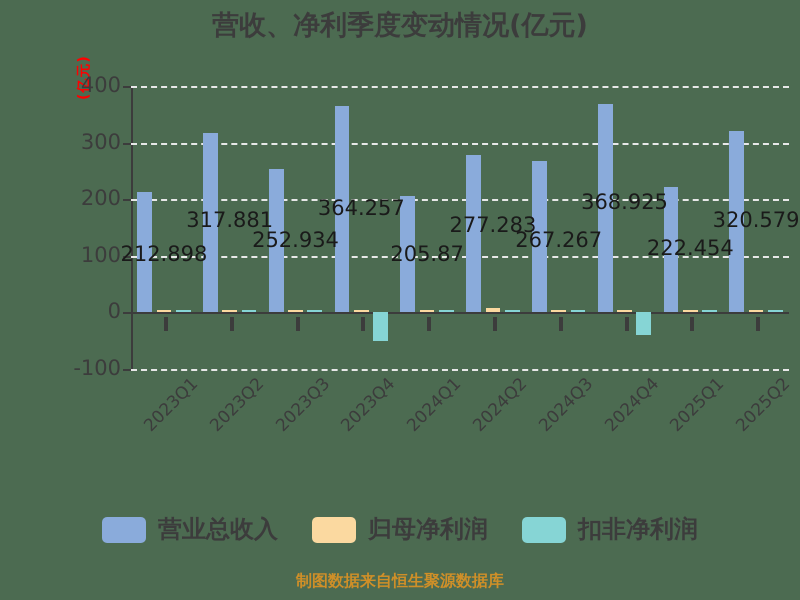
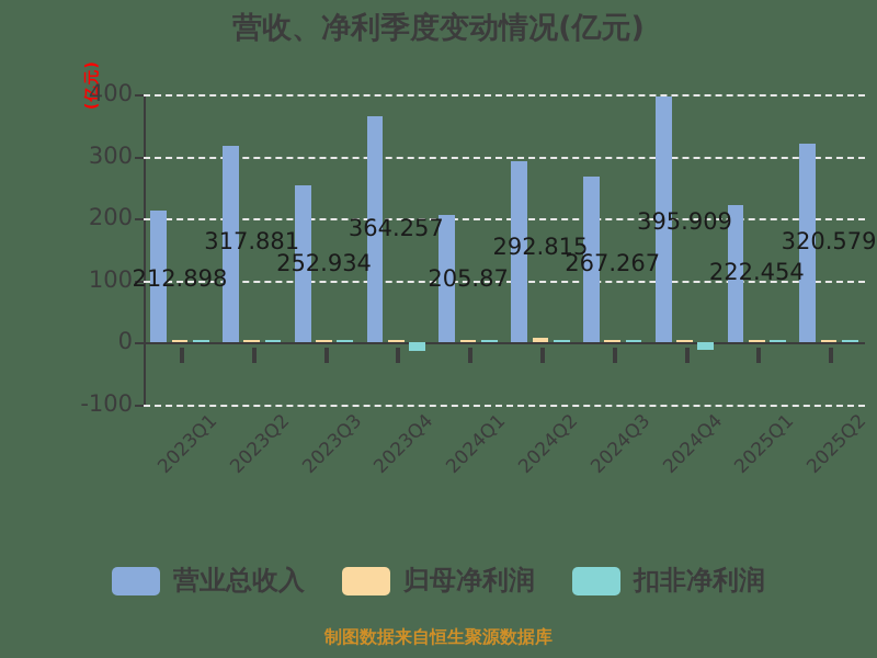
扣非净利润/2023Q4: -50 -> -10
营业总收入/2024Q2: 277.283 -> 292.815
营业总收入/2024Q4: 368.925 -> 395.909
扣非净利润/2024Q4: -40 -> -10
